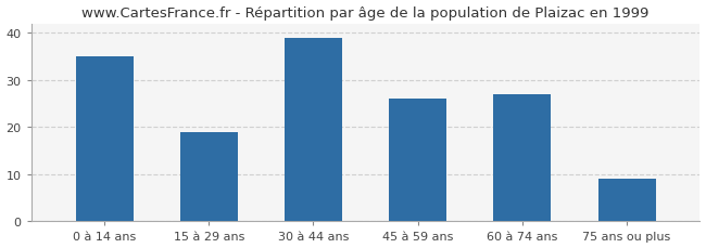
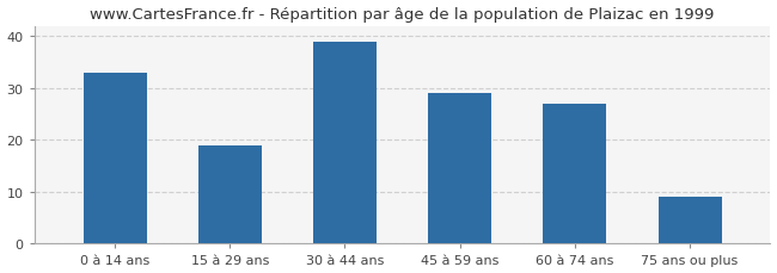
0 à 14 ans: 35 -> 33
45 à 59 ans: 26 -> 29
